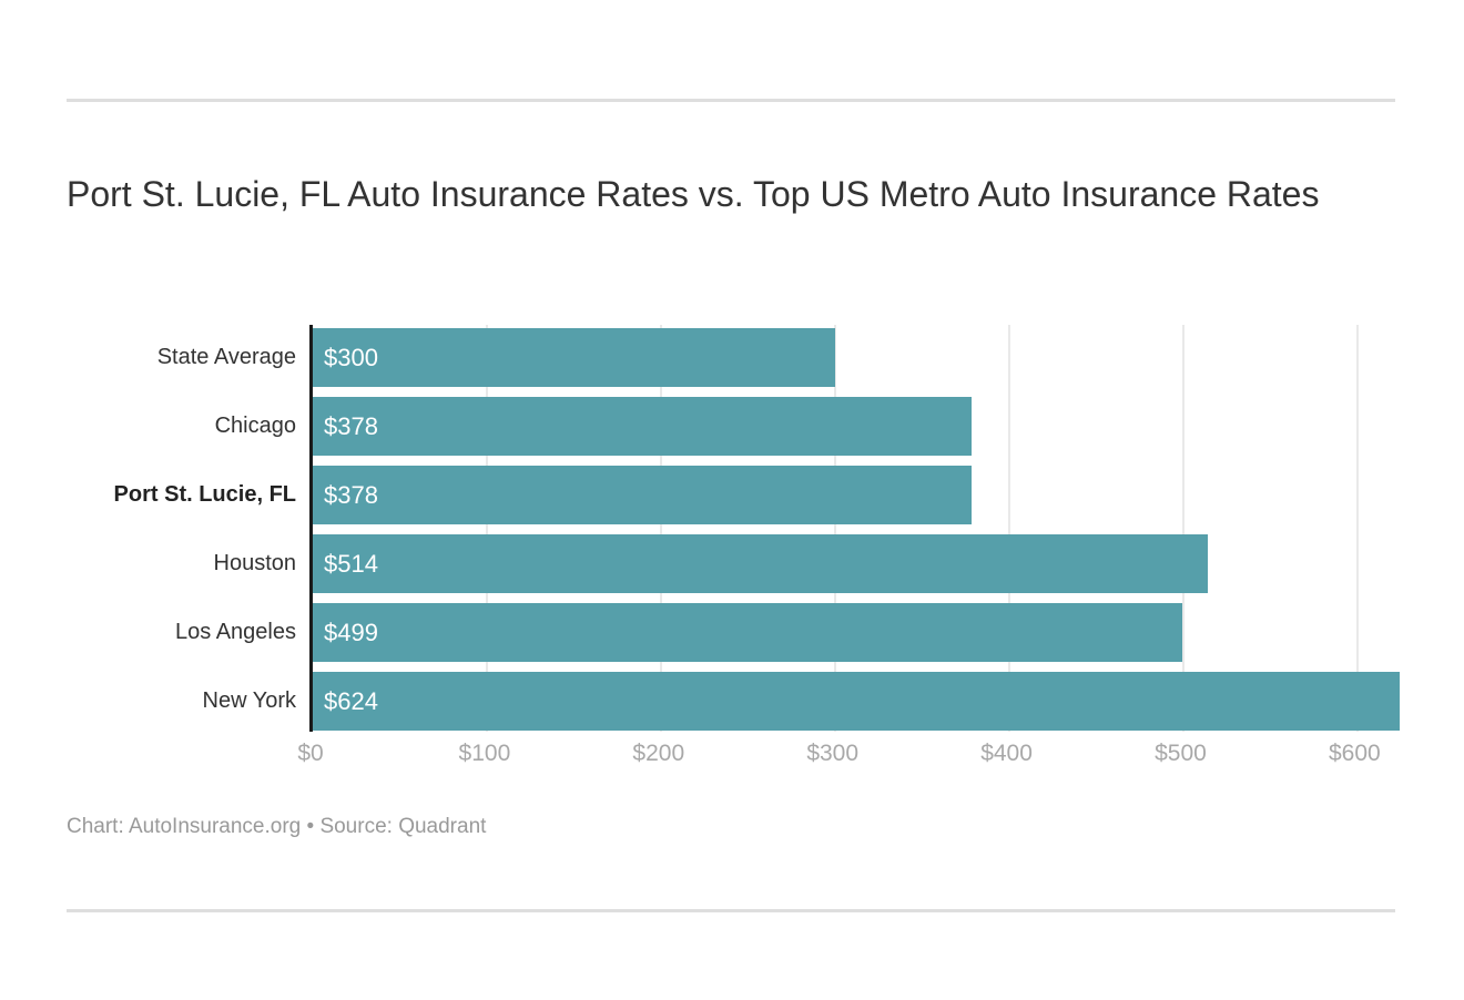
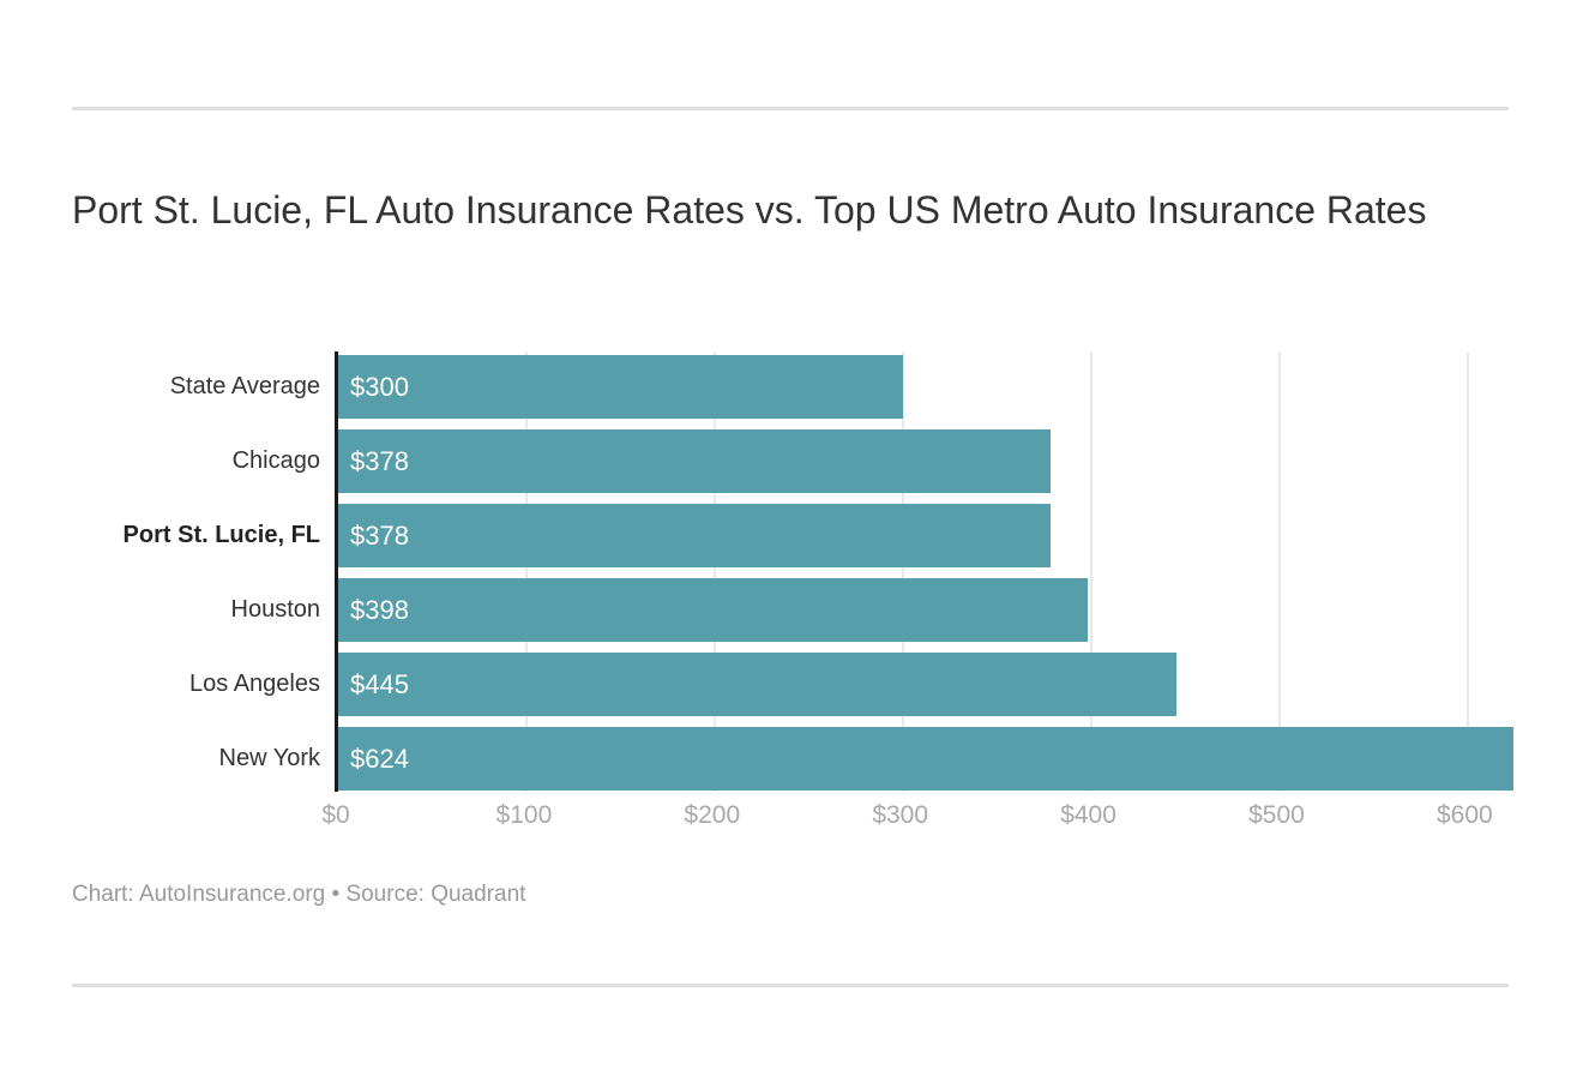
Houston: $514 -> $398
Los Angeles: $499 -> $445
